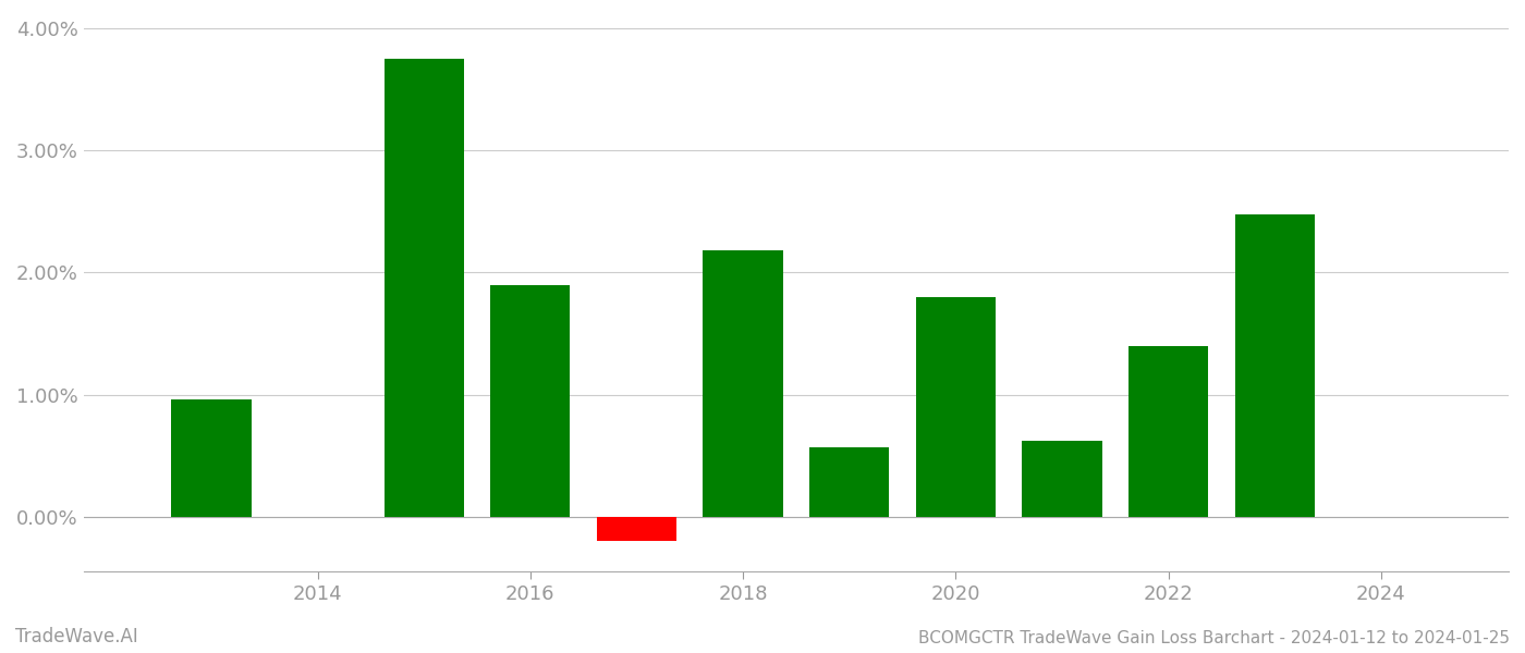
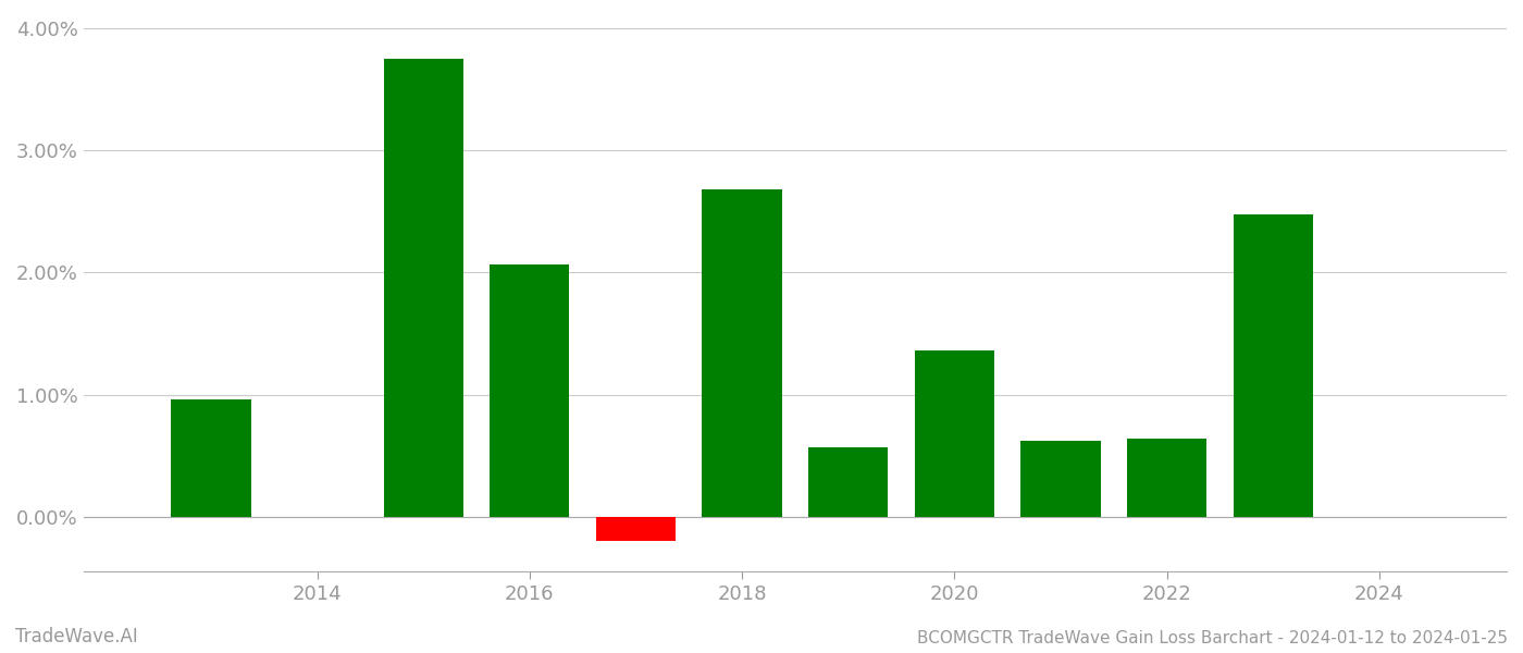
2016: 1.90% -> 2.07%
2018: 2.18% -> 2.68%
2020: 1.80% -> 1.36%
2022: 1.40% -> 0.64%
